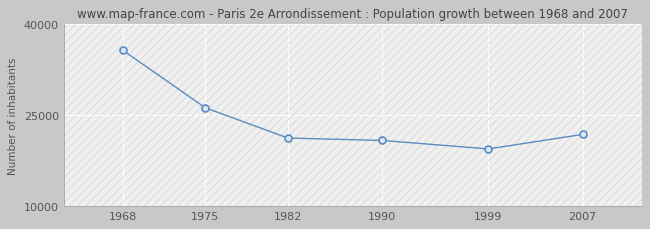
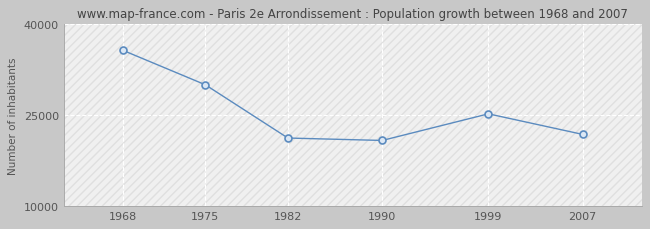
1975: 26200 -> 30000
1999: 19400 -> 25200
